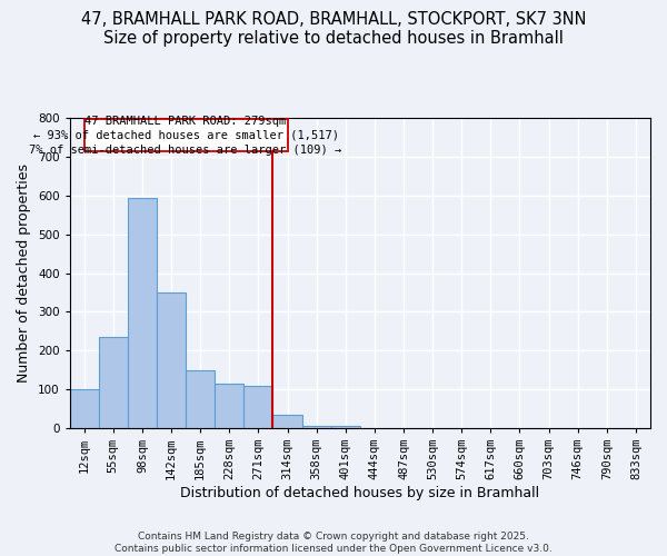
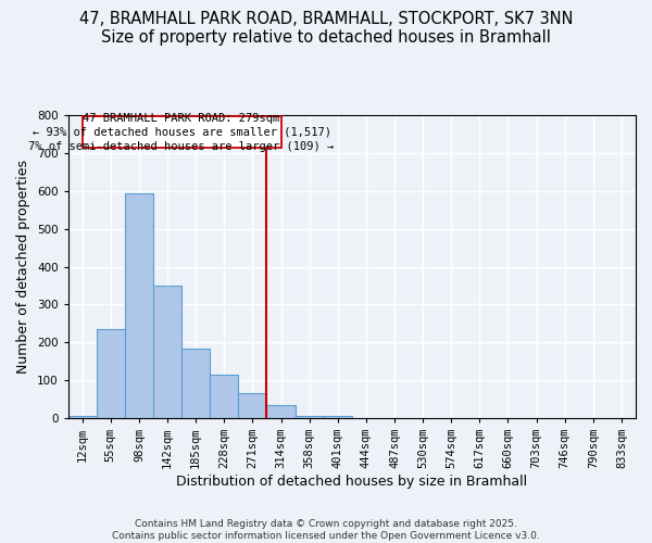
12sqm: 100 -> 5
185sqm: 150 -> 185
271sqm: 110 -> 65
